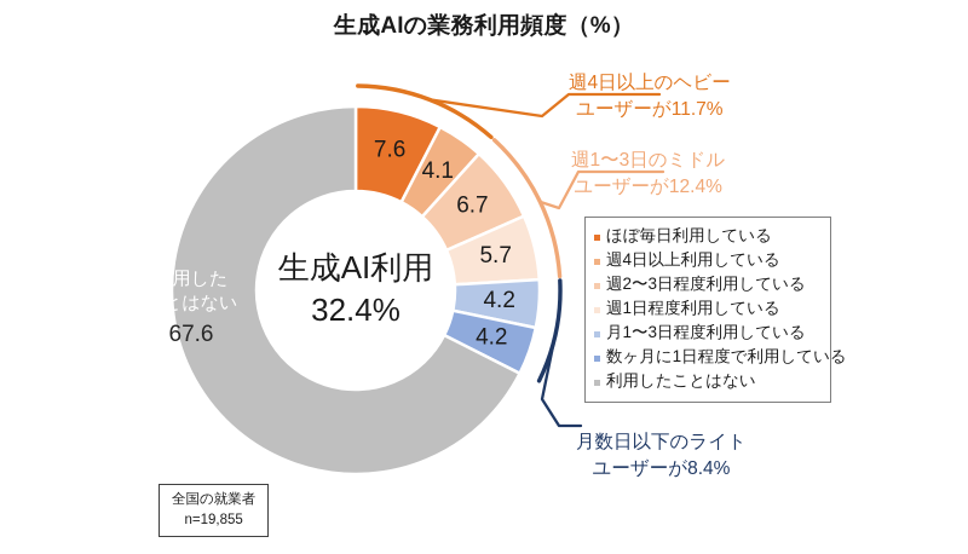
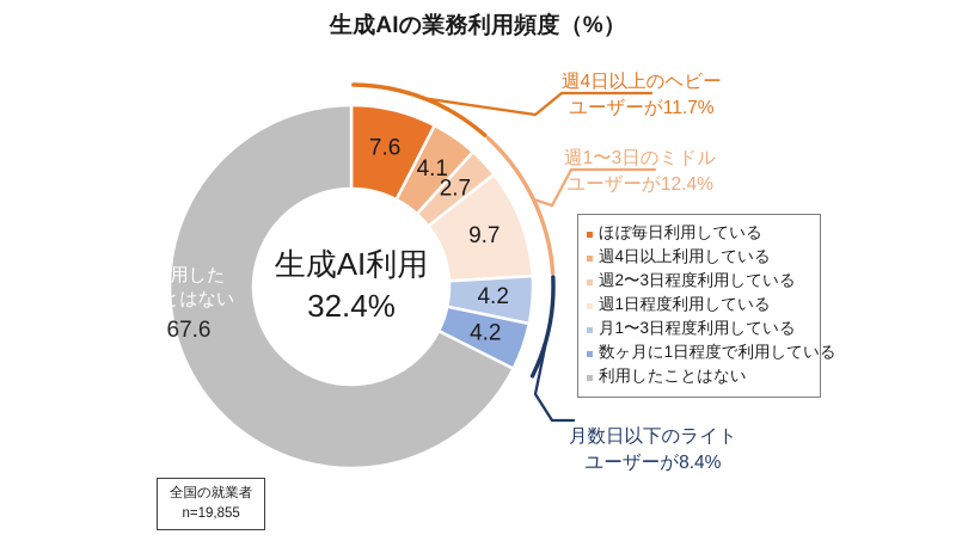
週2〜3日程度利用している: 6.7 -> 2.7
週1日程度利用している: 5.7 -> 9.7
